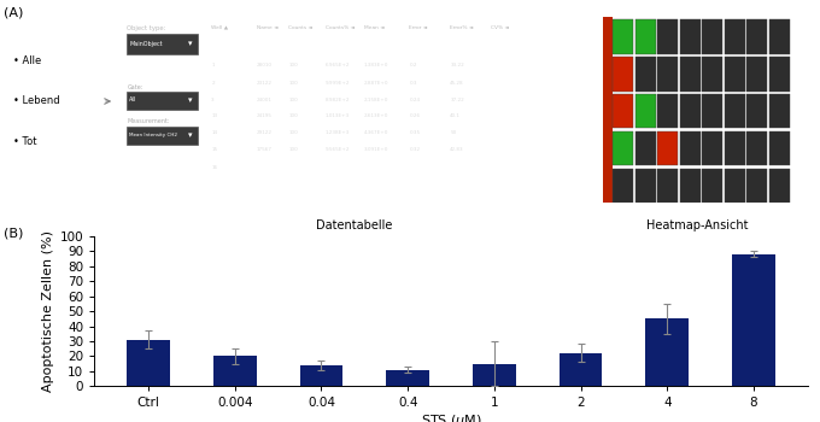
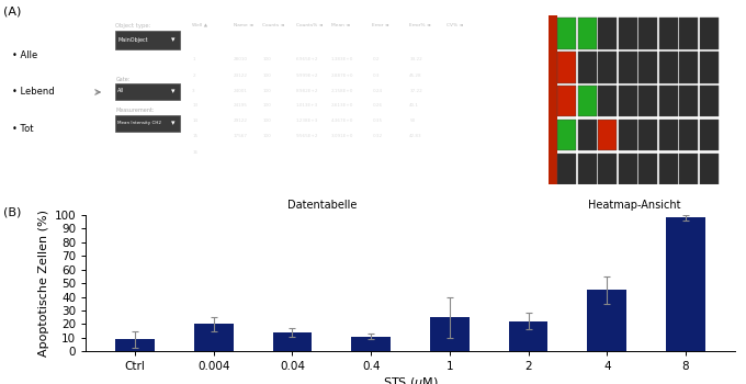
Ctrl: 31 -> 9
1: 15 -> 25
8: 88 -> 98
